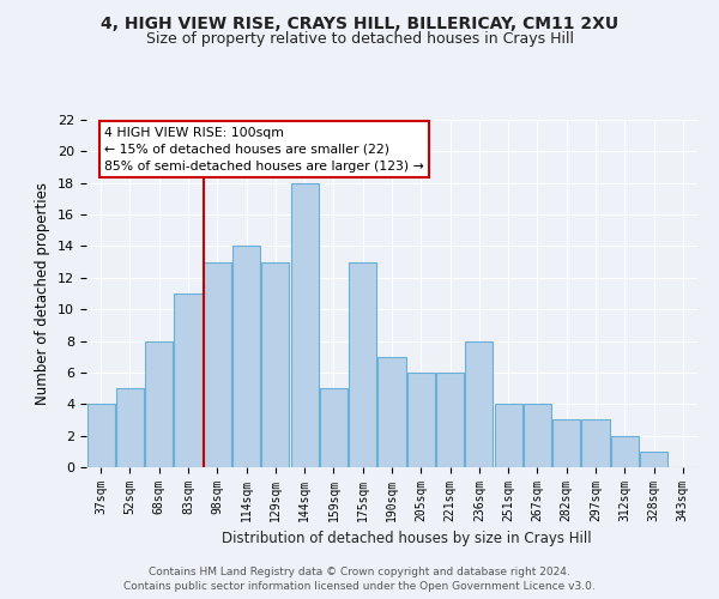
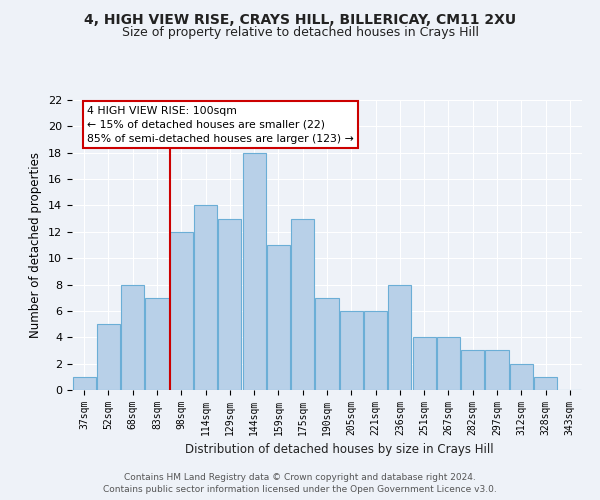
37sqm: 4 -> 1
83sqm: 11 -> 7
98sqm: 13 -> 12
159sqm: 5 -> 11
